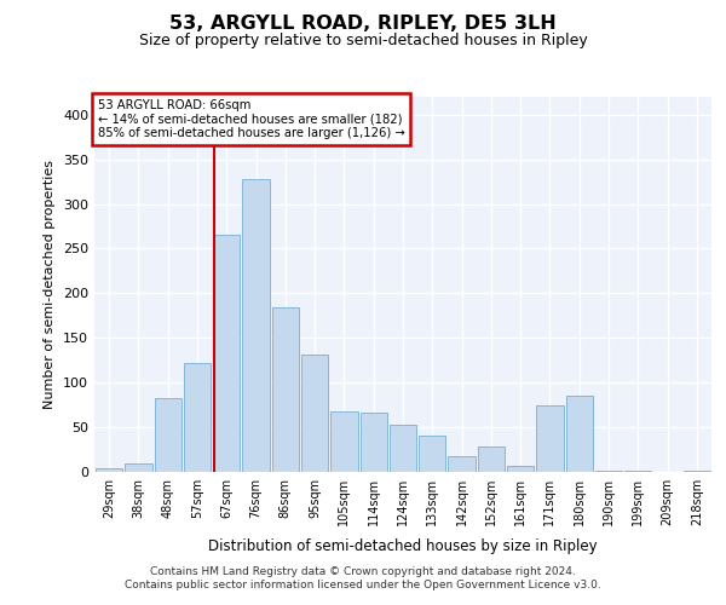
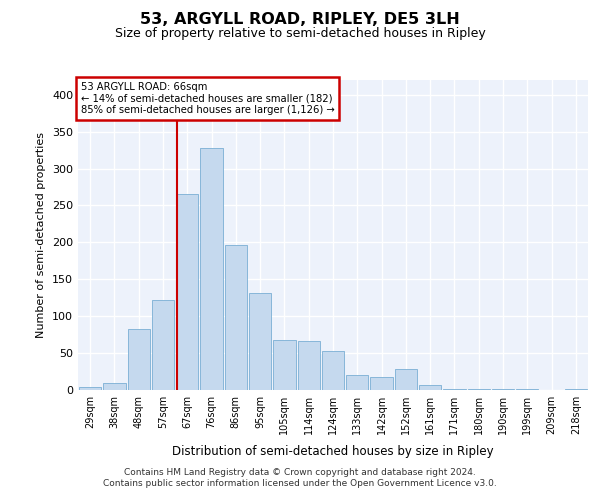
86sqm: 184 -> 197
133sqm: 40 -> 20
171sqm: 74 -> 2
180sqm: 86 -> 2
